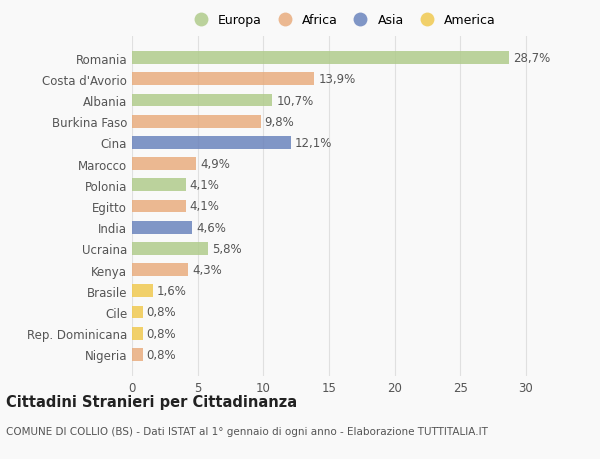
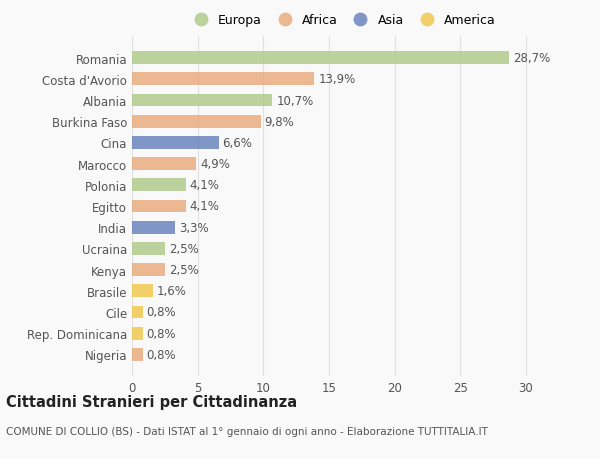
Cina: 12,1% -> 6,6%
India: 4,6% -> 3,3%
Ucraina: 5,8% -> 2,5%
Kenya: 4,3% -> 2,5%
